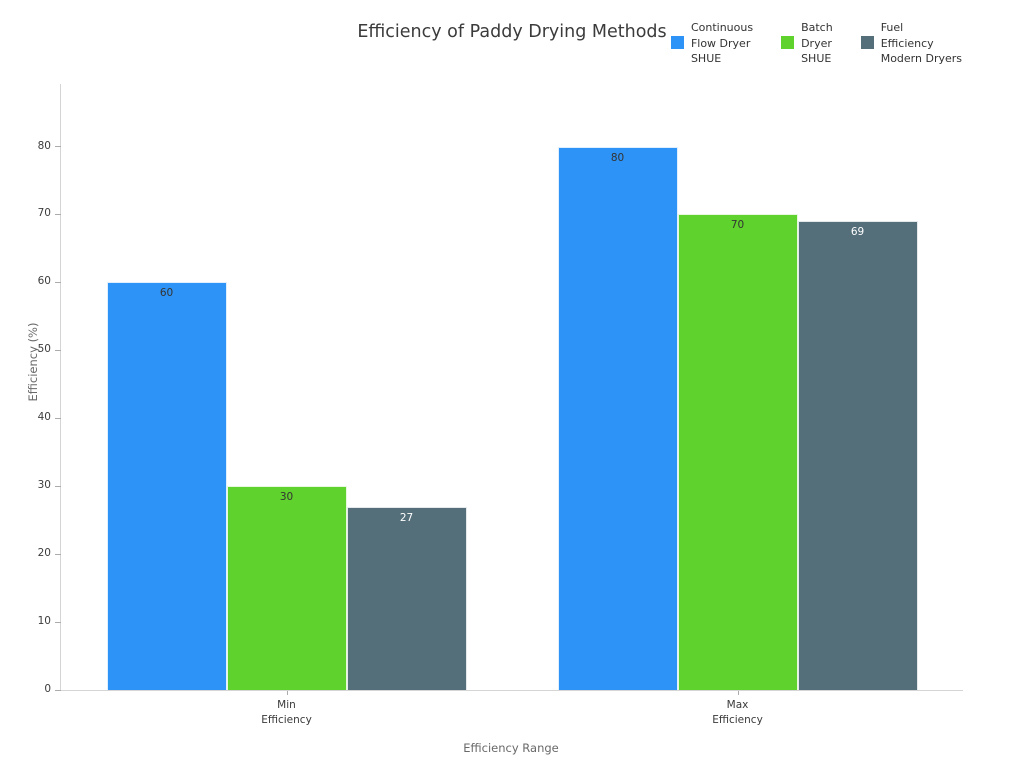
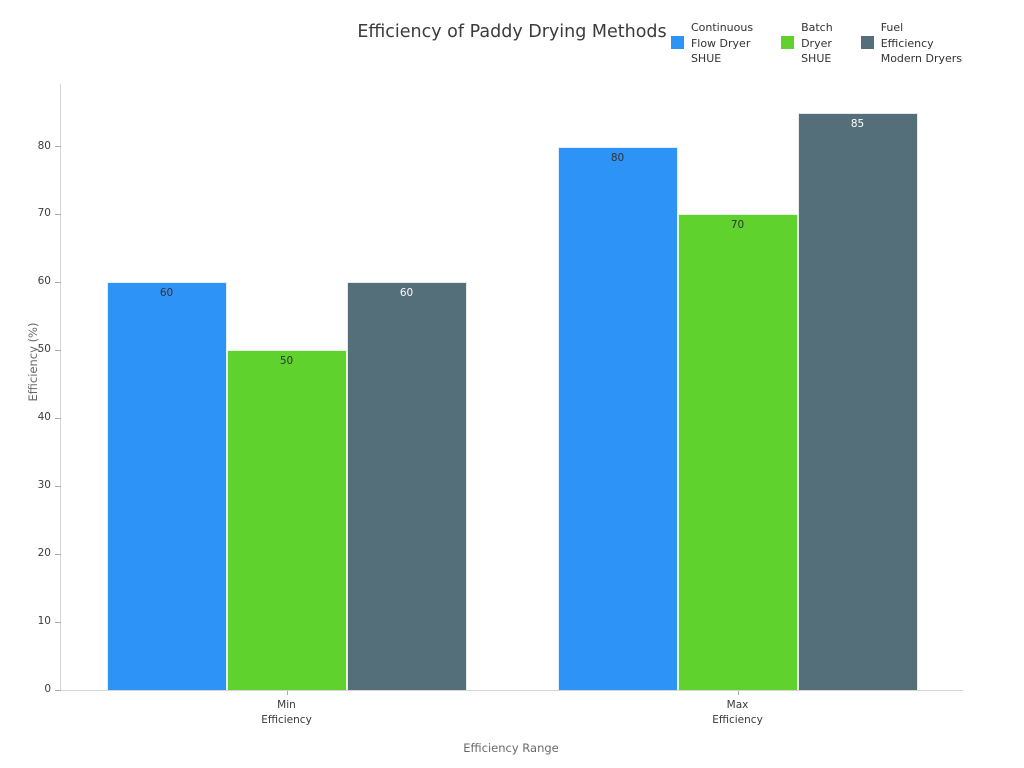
Batch Dryer SHUE/Min Efficiency: 30 -> 50
Fuel Efficiency Modern Dryers/Min Efficiency: 27 -> 60
Fuel Efficiency Modern Dryers/Max Efficiency: 69 -> 85
